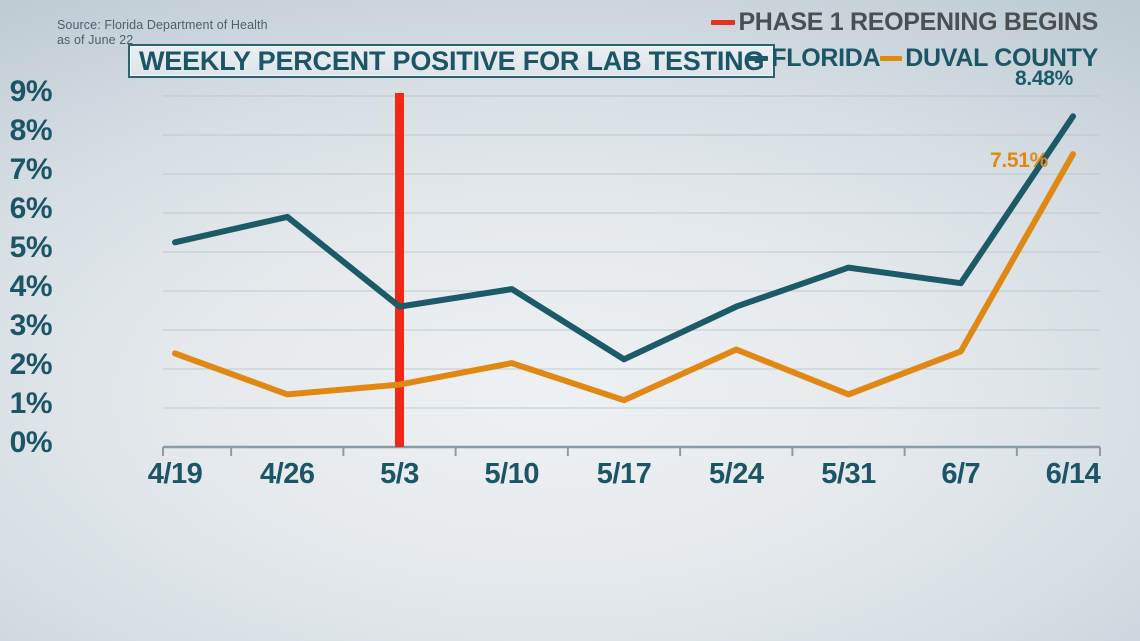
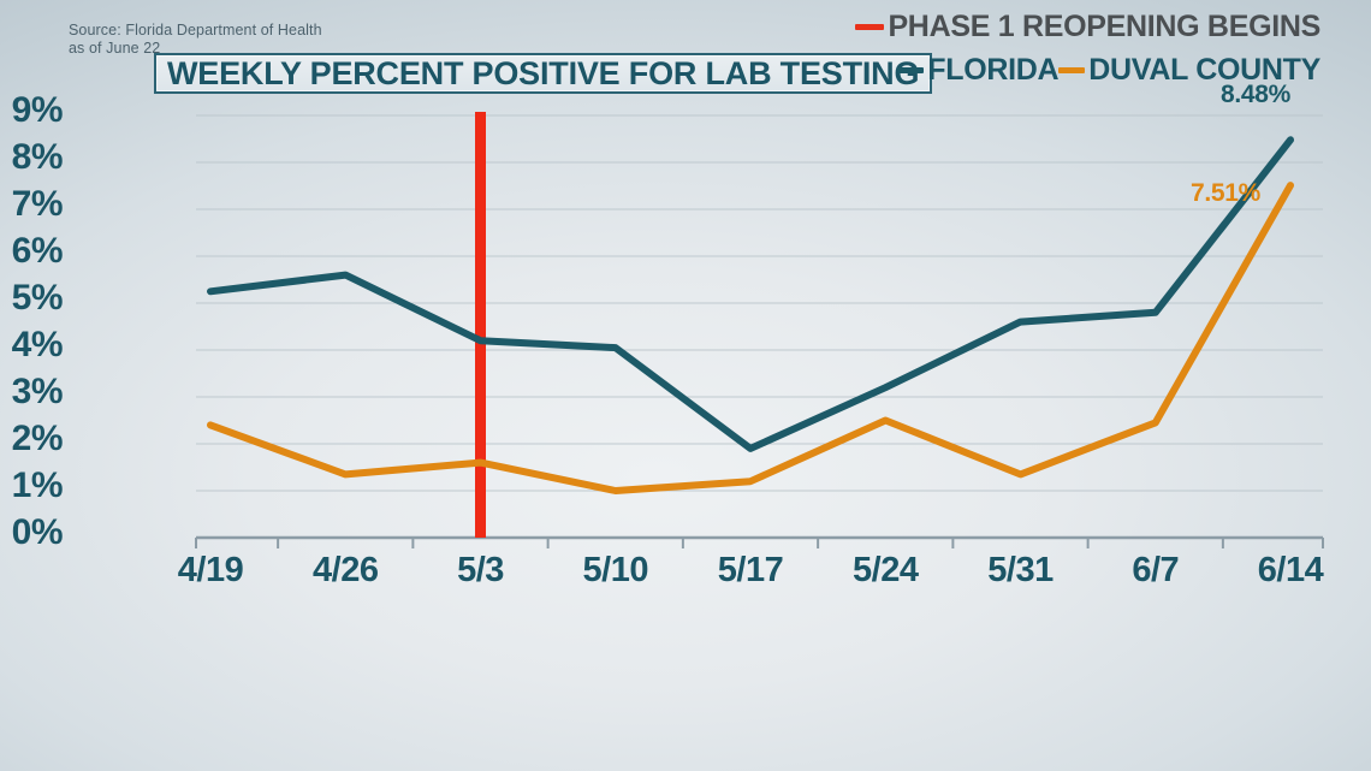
FLORIDA/4/26: 5.9% -> 5.6%
FLORIDA/5/3: 3.6% -> 4.2%
DUVAL COUNTY/5/10: 2.1% -> 1.0%
FLORIDA/5/17: 2.2% -> 1.9%
FLORIDA/5/24: 3.6% -> 3.2%
FLORIDA/6/7: 4.2% -> 4.8%
